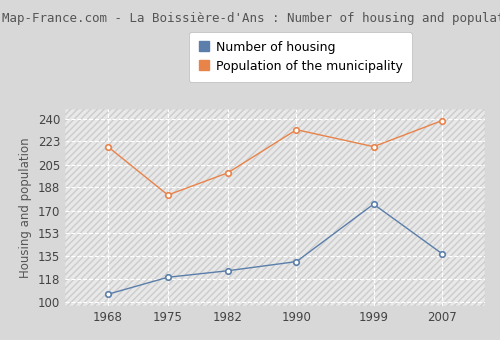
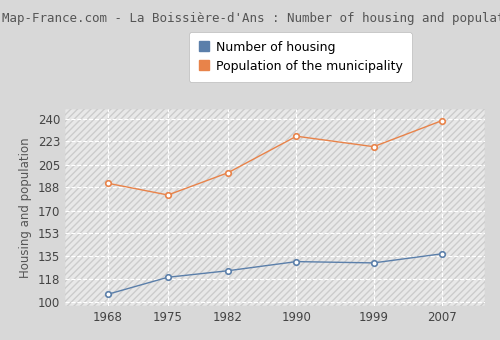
Population of the municipality/1968: 219 -> 191
Population of the municipality/1990: 232 -> 227
Number of housing/1999: 175 -> 130
